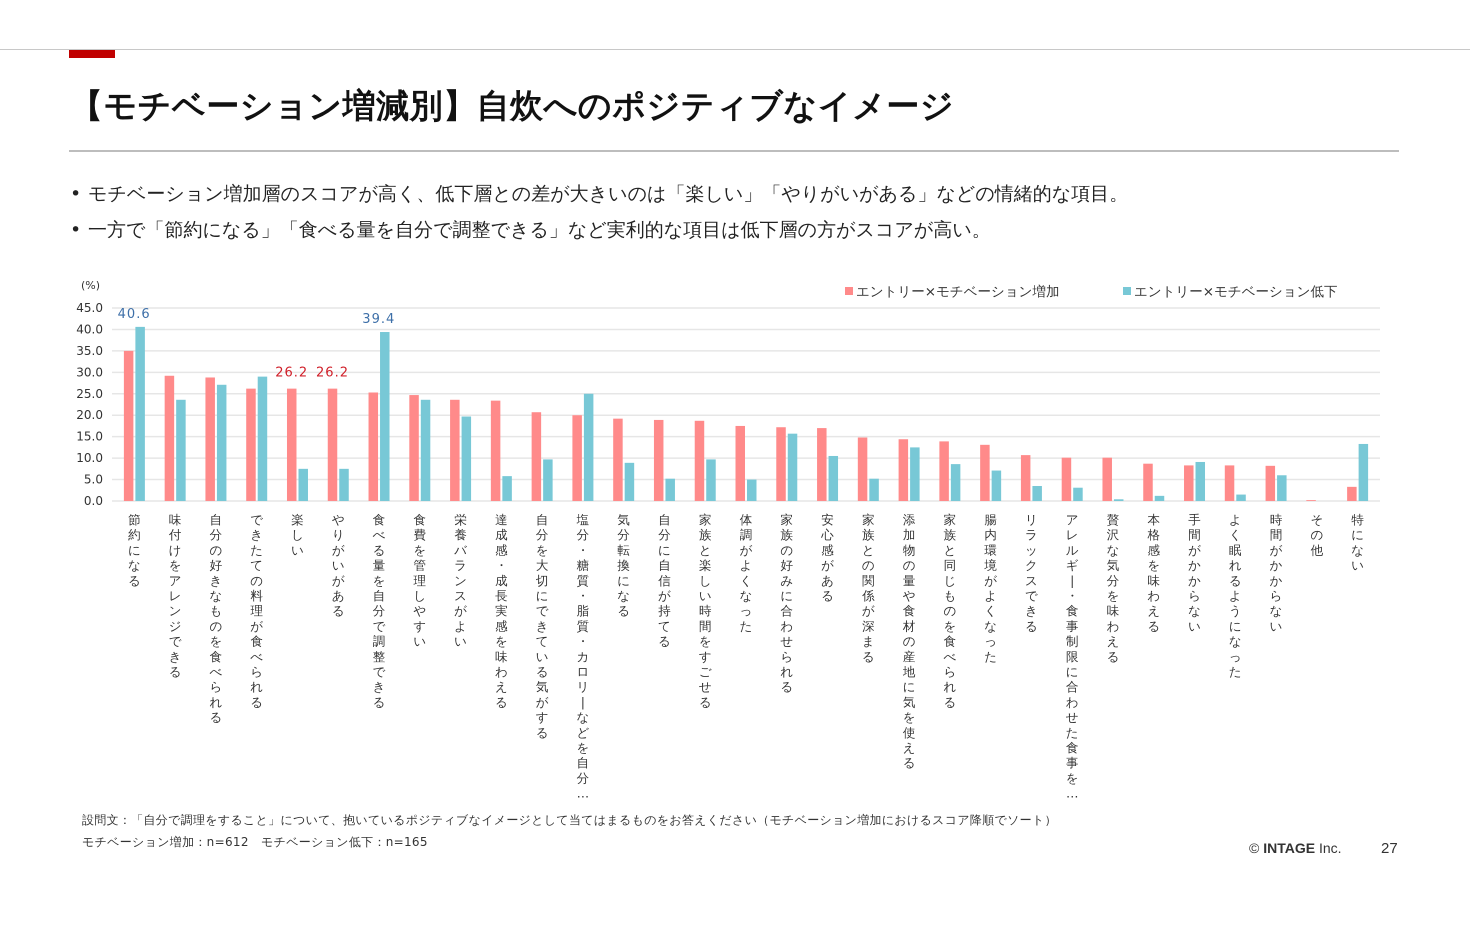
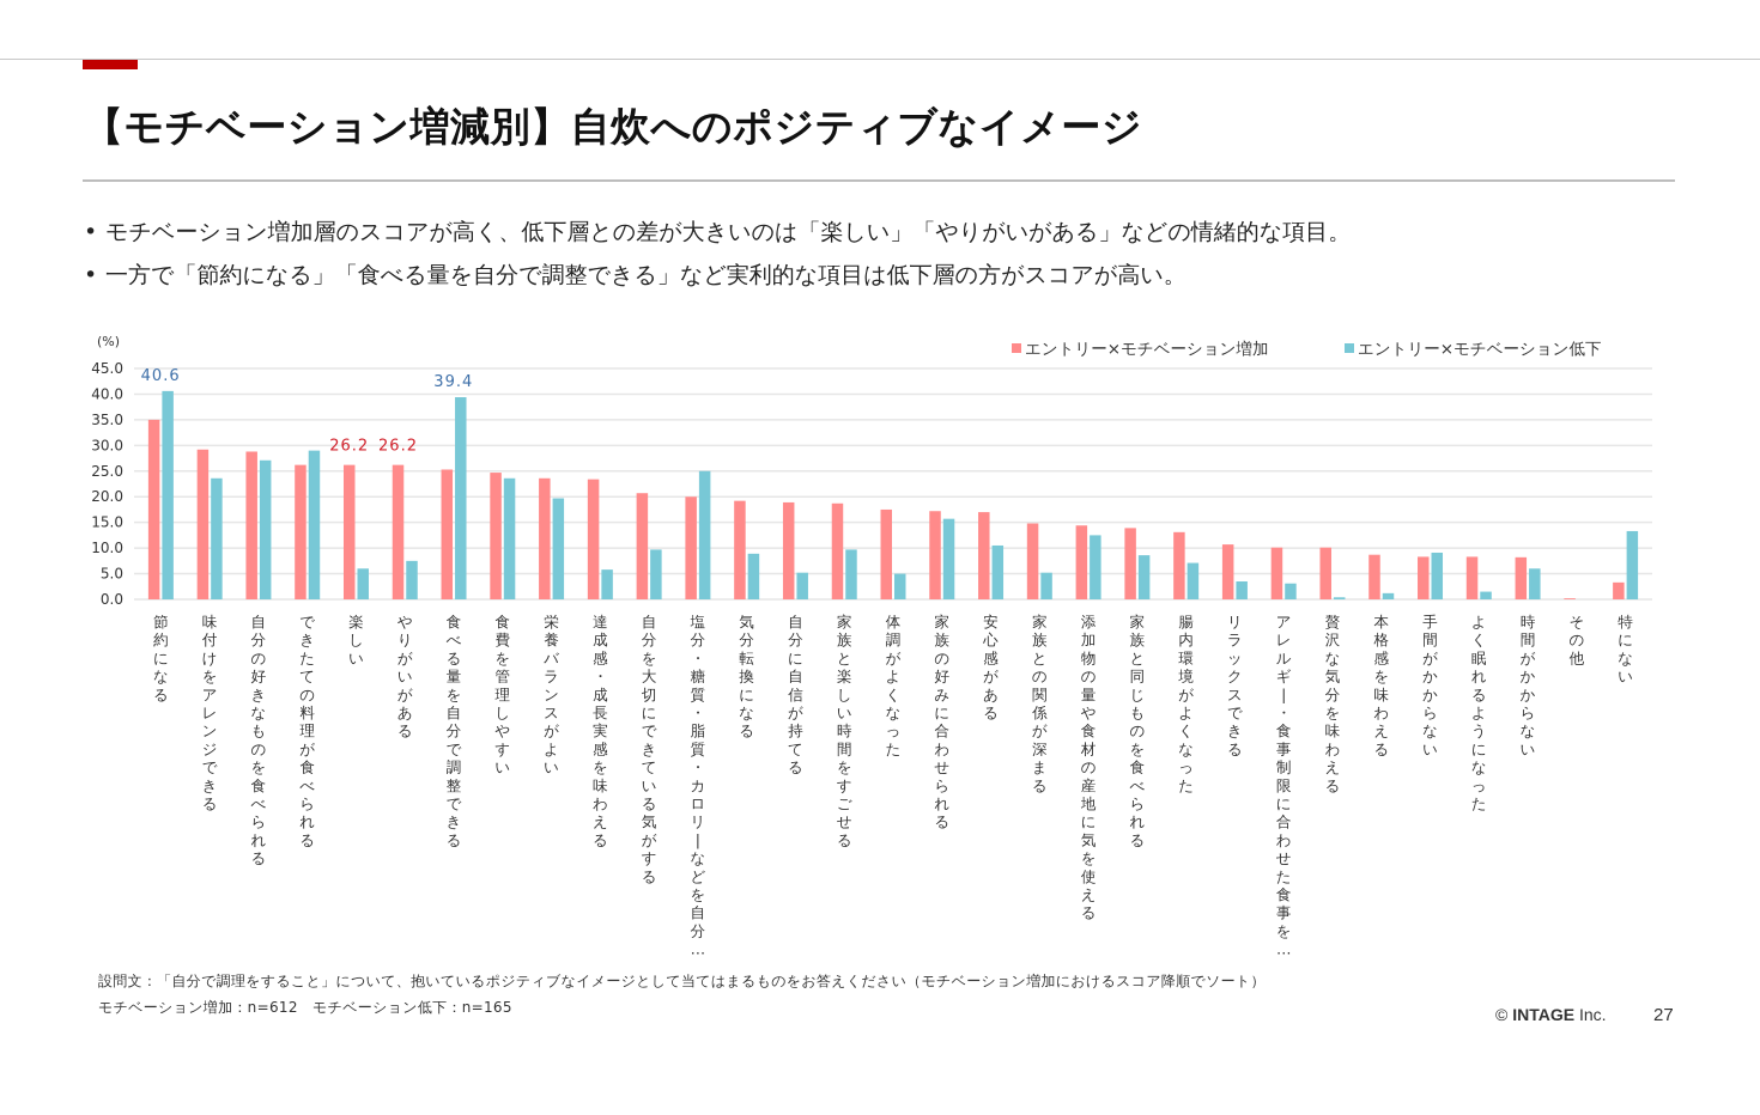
エントリー×モチベーション低下/楽しい: 8 -> 6
